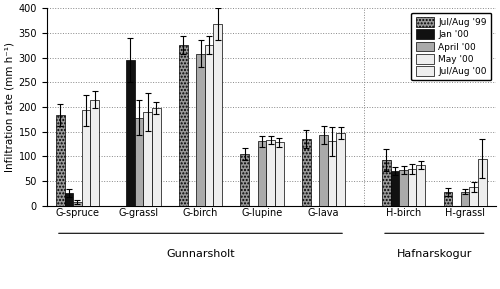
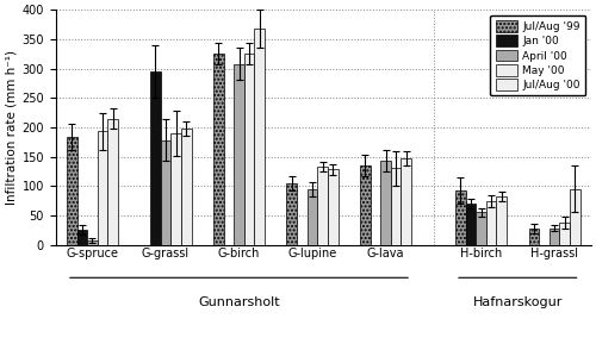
April '00/G-lupine: 130 -> 95
April '00/H-birch: 72 -> 55
